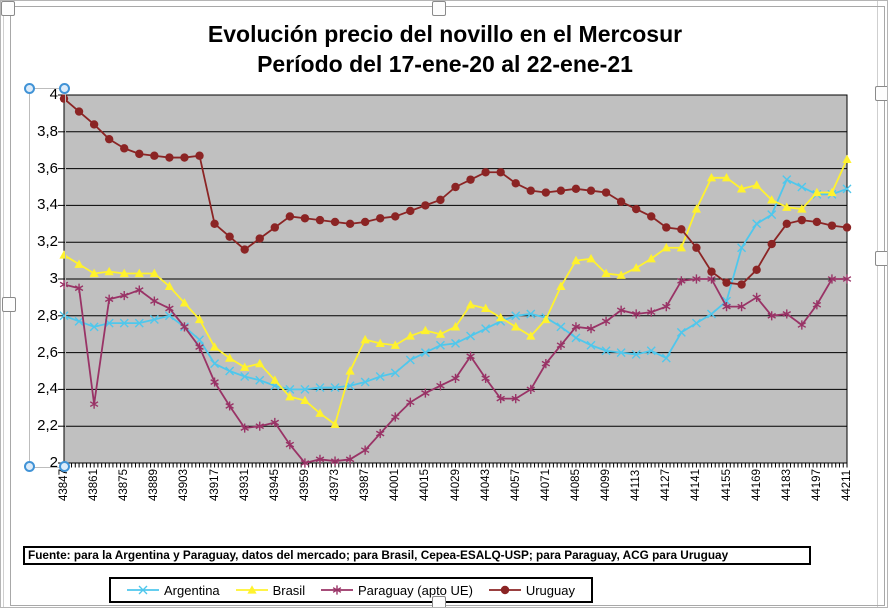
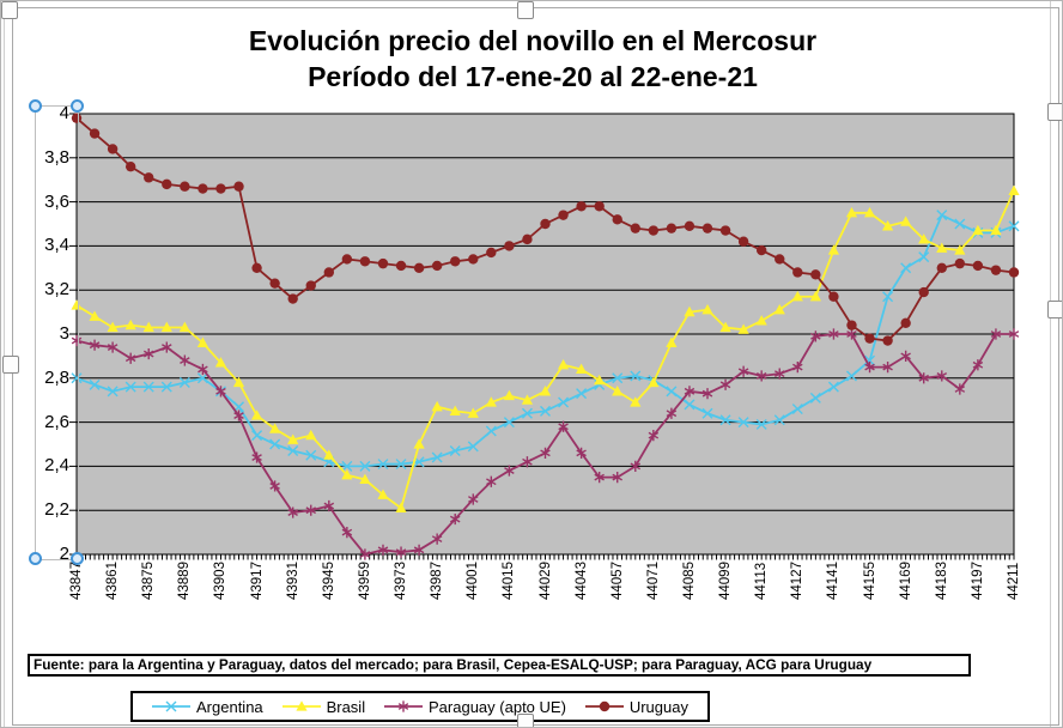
Paraguay (apto UE)/43861: 2.32 -> 2.94
Argentina/44127: 2.57 -> 2.66
